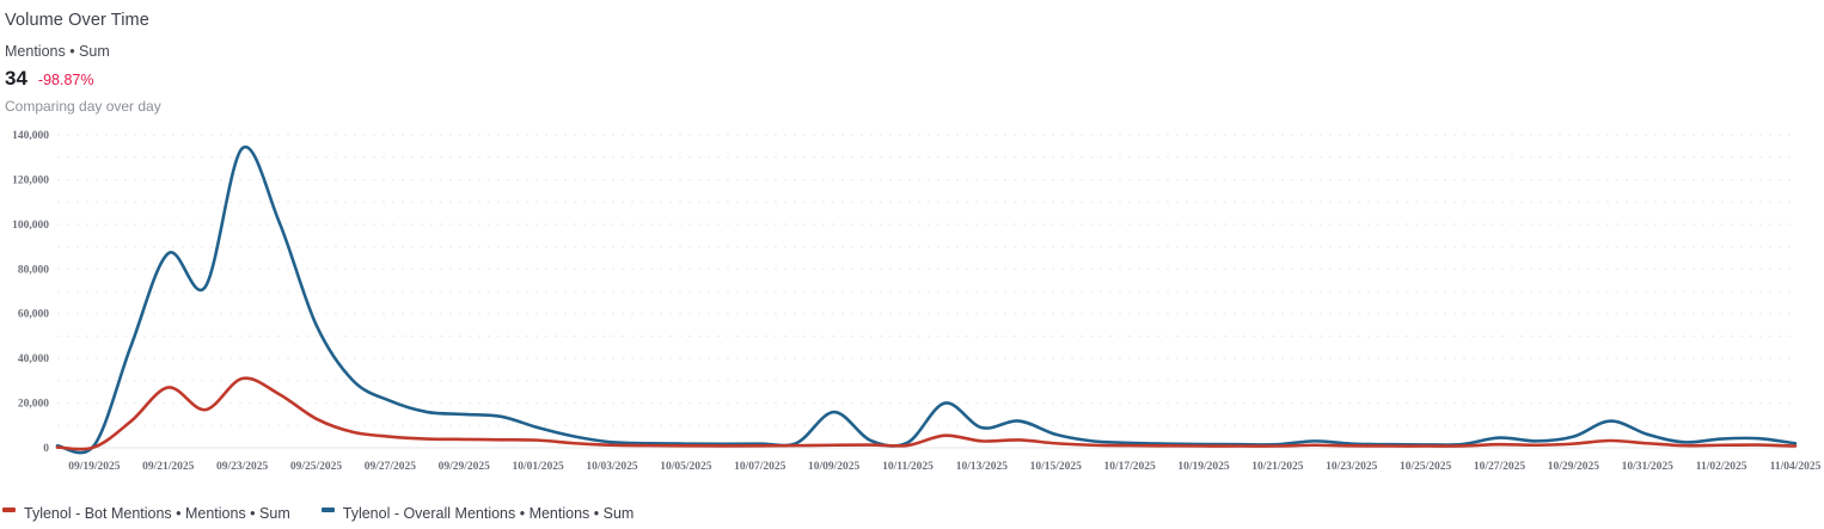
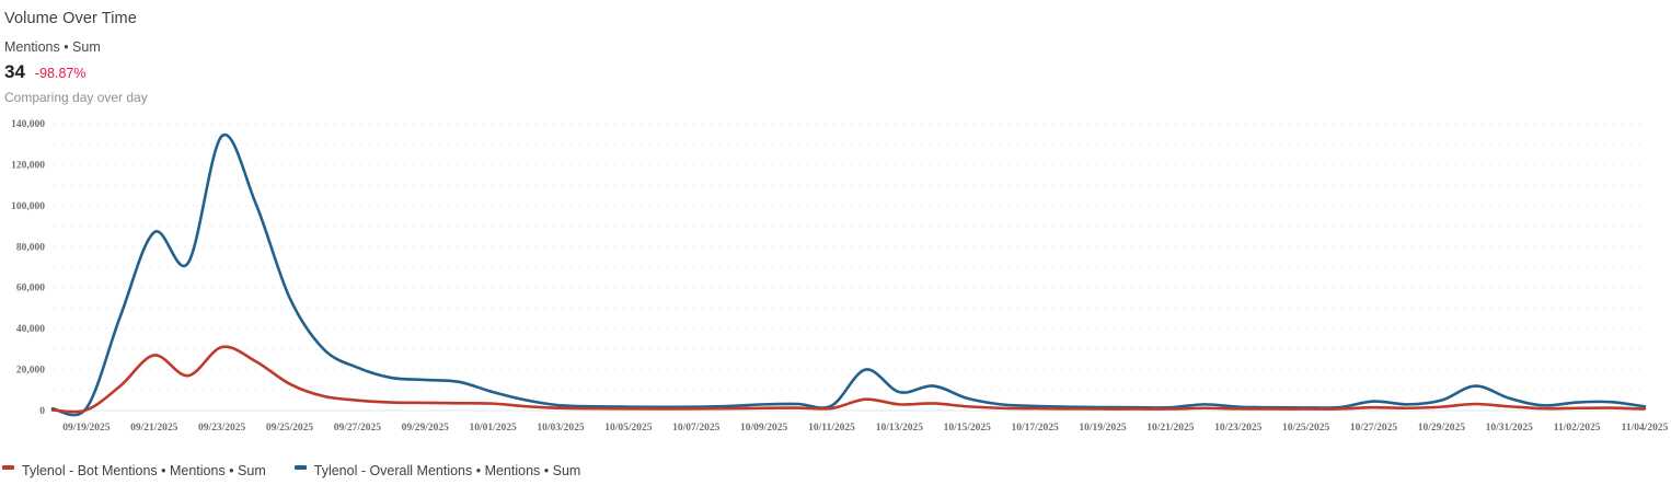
Tylenol - Overall Mentions • Mentions • Sum/10/09/2025: 16000 -> 3000
